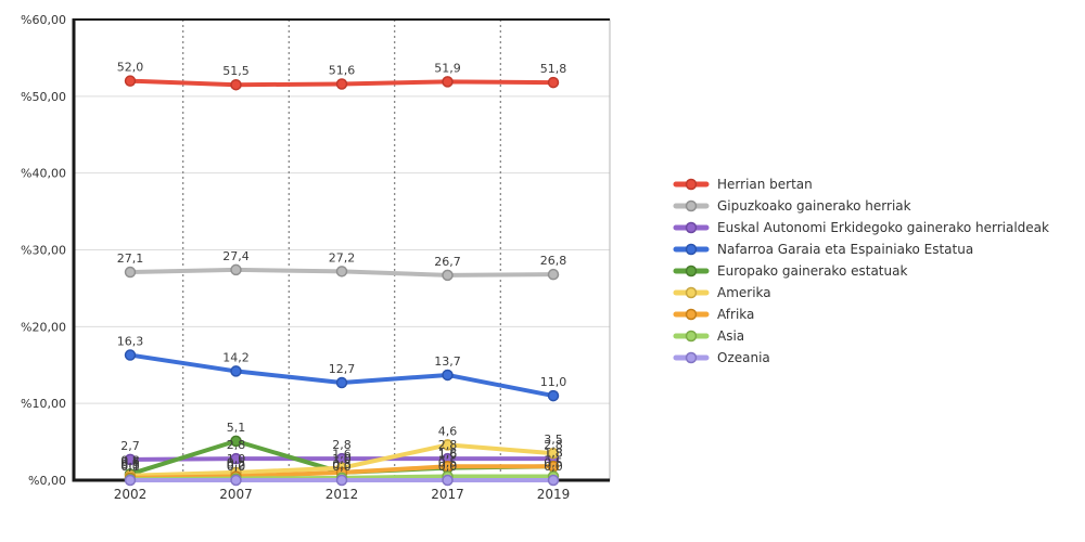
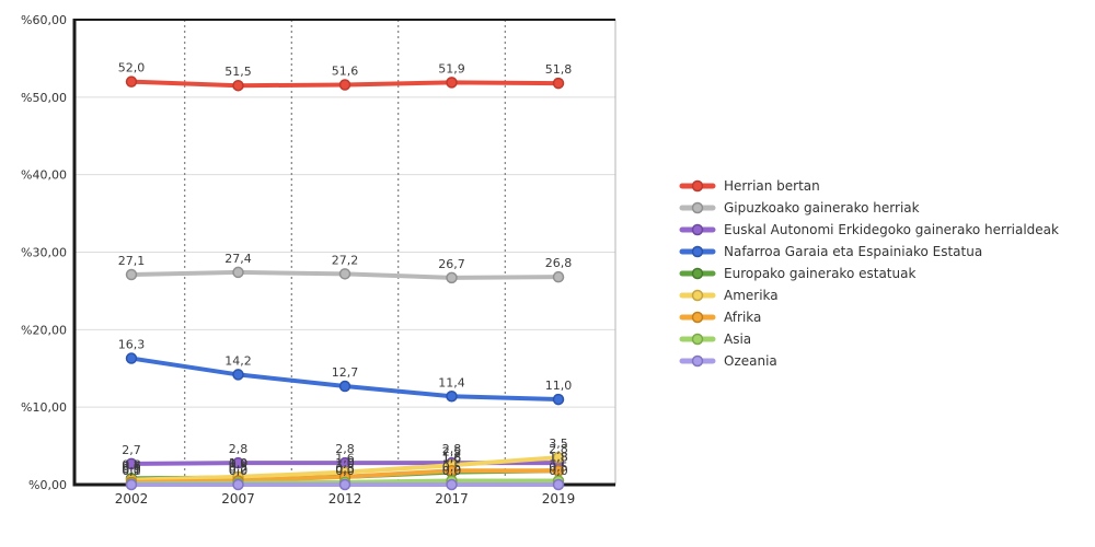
Europako gainerako estatuak/2007: 5,1 -> 0,9
Nafarroa Garaia eta Espainiako Estatua/2017: 13,7 -> 11,4
Amerika/2017: 4,6 -> 2,5
